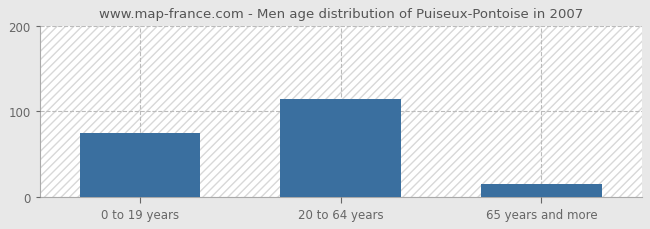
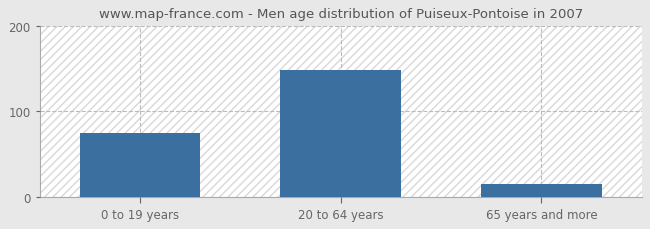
20 to 64 years: 114 -> 148
